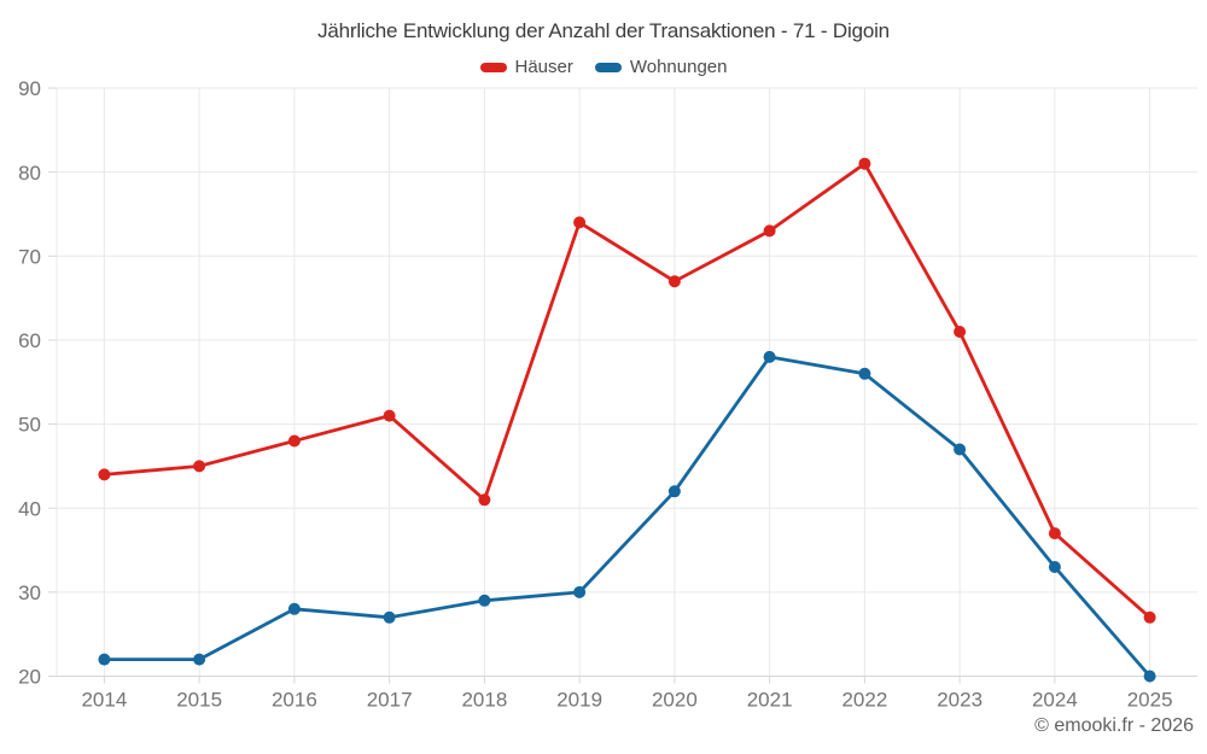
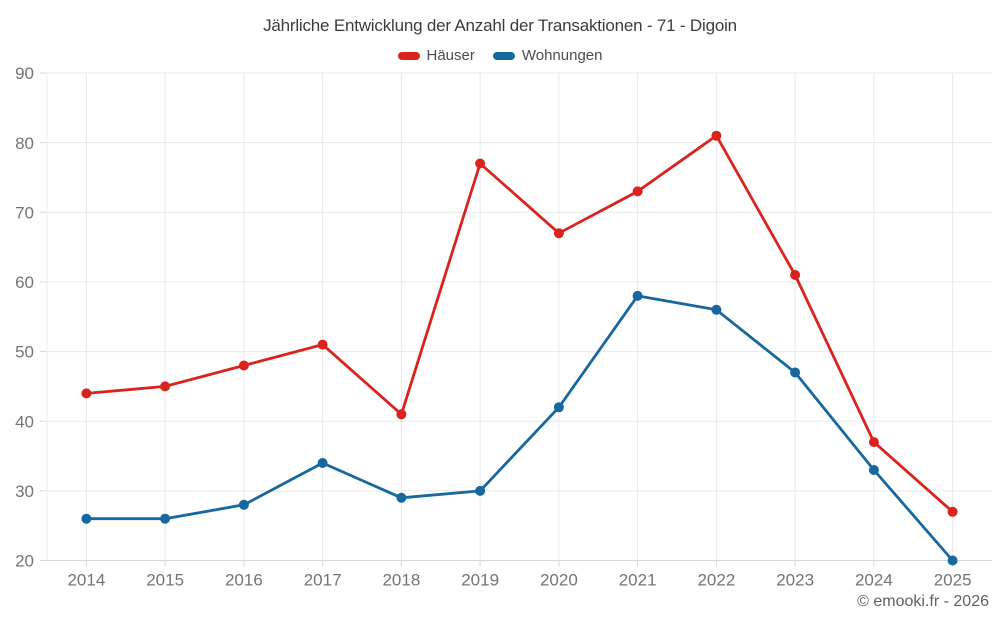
Wohnungen/2014: 22 -> 26
Wohnungen/2015: 22 -> 26
Wohnungen/2017: 27 -> 34
Häuser/2019: 74 -> 77
